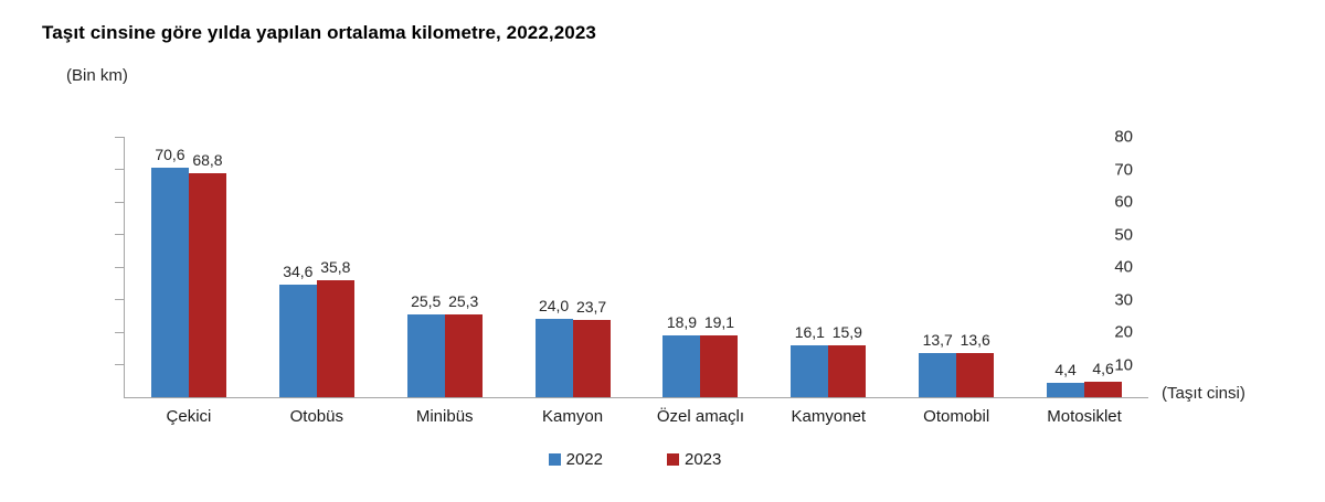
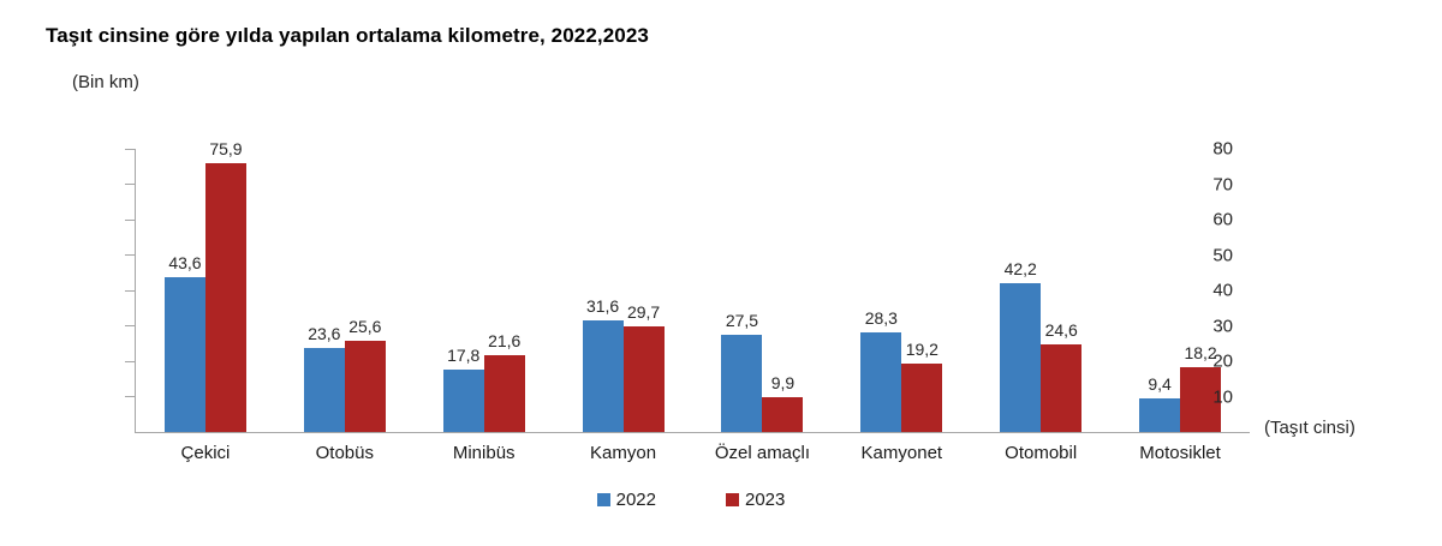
2022/Çekici: 70,6 -> 43,6
2023/Çekici: 68,8 -> 75,9
2022/Otobüs: 34,6 -> 23,6
2023/Otobüs: 35,8 -> 25,6
2022/Minibüs: 25,5 -> 17,8
2023/Minibüs: 25,3 -> 21,6
2022/Kamyon: 24,0 -> 31,6
2023/Kamyon: 23,7 -> 29,7
2022/Özel amaçlı: 18,9 -> 27,5
2023/Özel amaçlı: 19,1 -> 9,9
2022/Kamyonet: 16,1 -> 28,3
2023/Kamyonet: 15,9 -> 19,2
2022/Otomobil: 13,7 -> 42,2
2023/Otomobil: 13,6 -> 24,6
2022/Motosiklet: 4,4 -> 9,4
2023/Motosiklet: 4,6 -> 18,2
